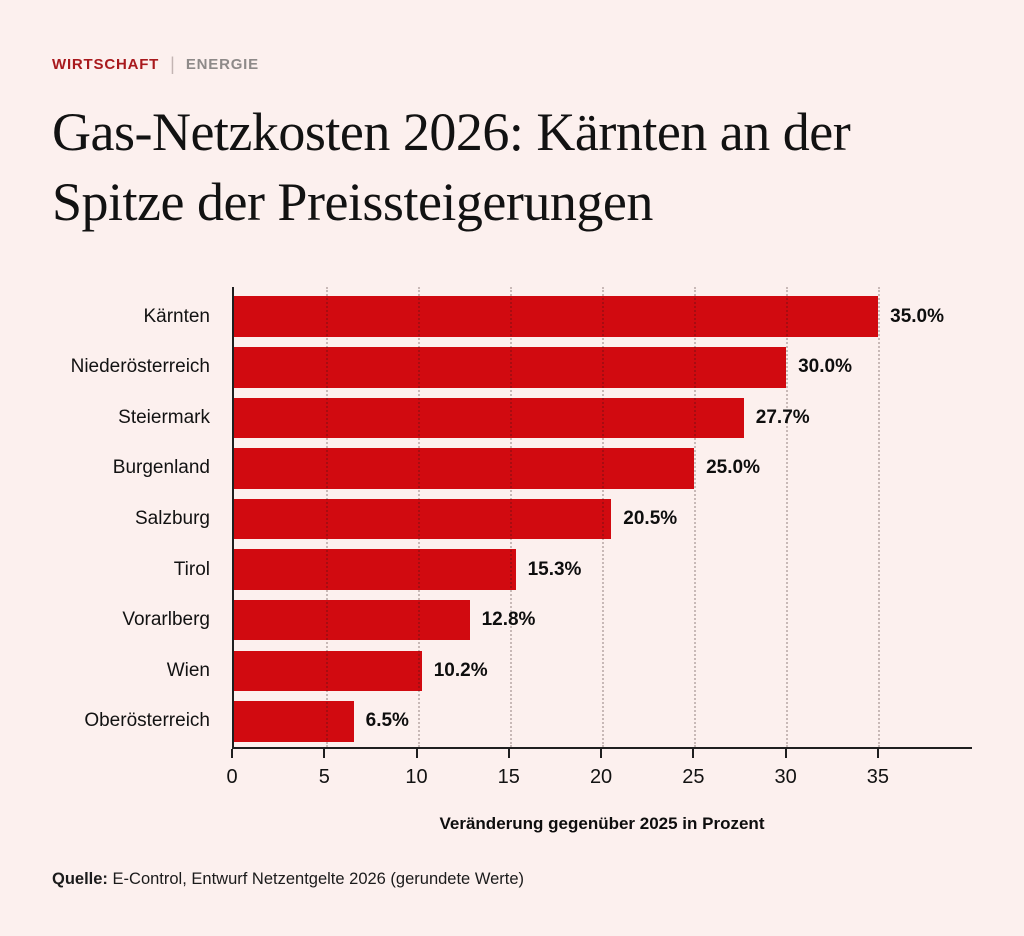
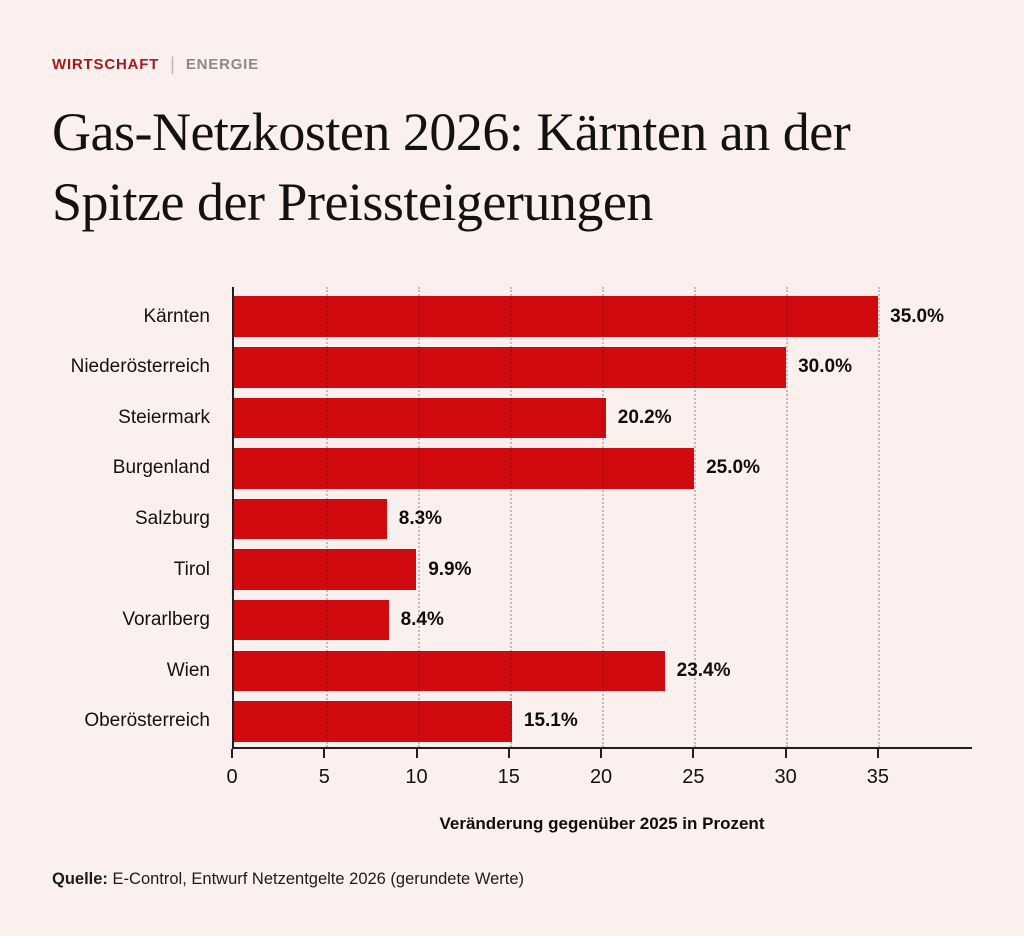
Steiermark: 27.7% -> 20.2%
Salzburg: 20.5% -> 8.3%
Tirol: 15.3% -> 9.9%
Vorarlberg: 12.8% -> 8.4%
Wien: 10.2% -> 23.4%
Oberösterreich: 6.5% -> 15.1%
